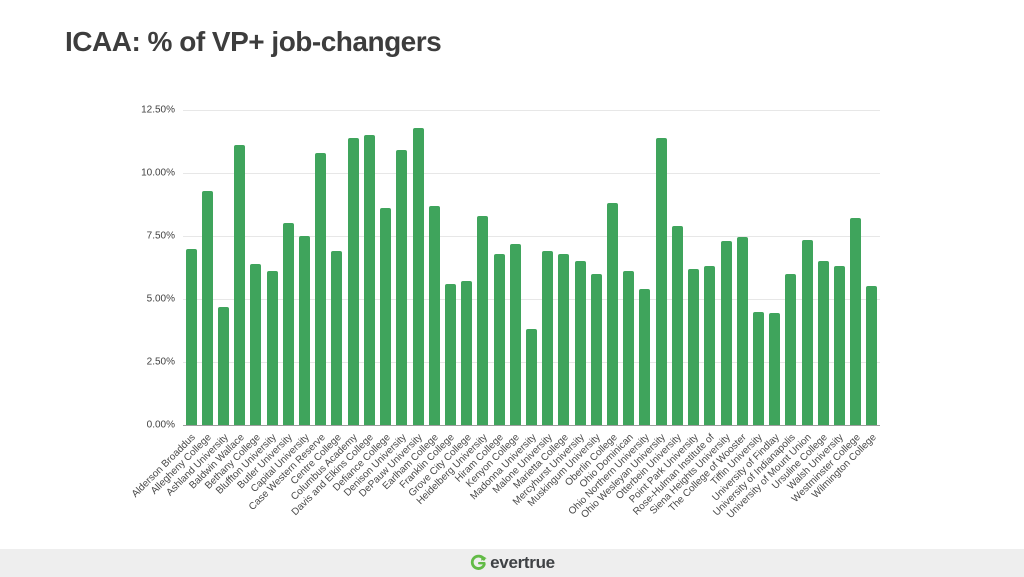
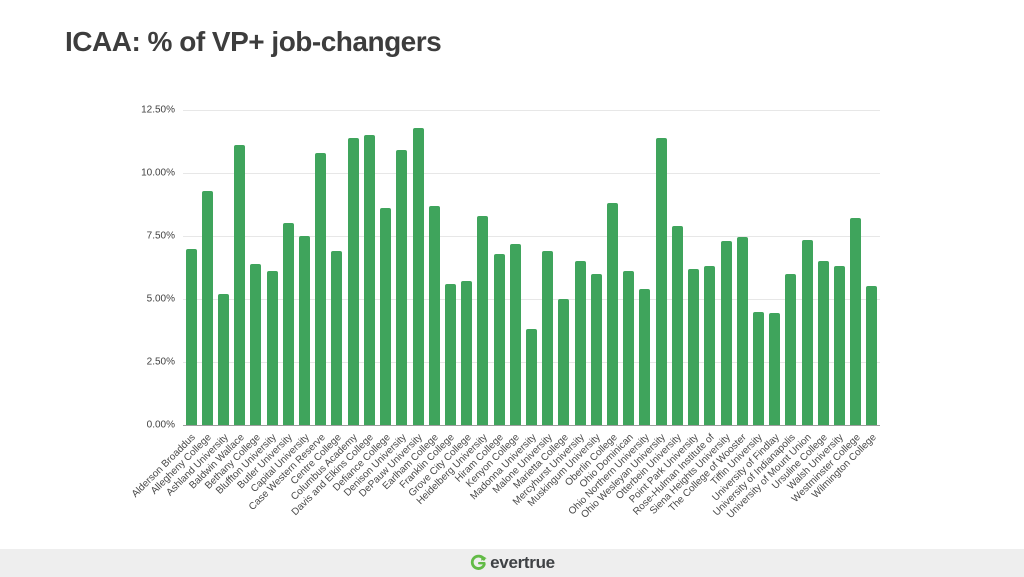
Ashland University: 4.7% -> 5.2%
Marietta College: 6.8% -> 5.0%
